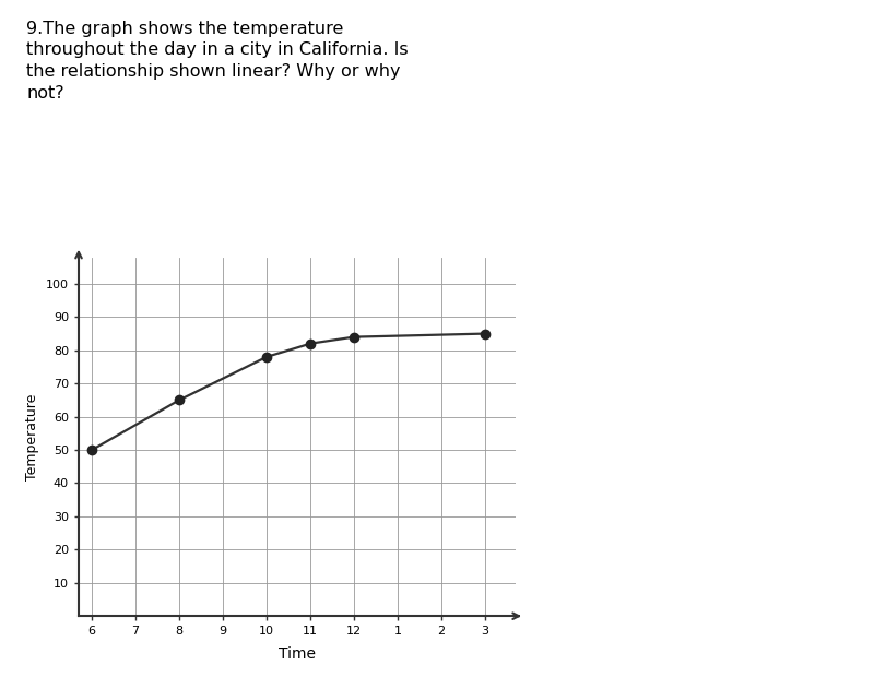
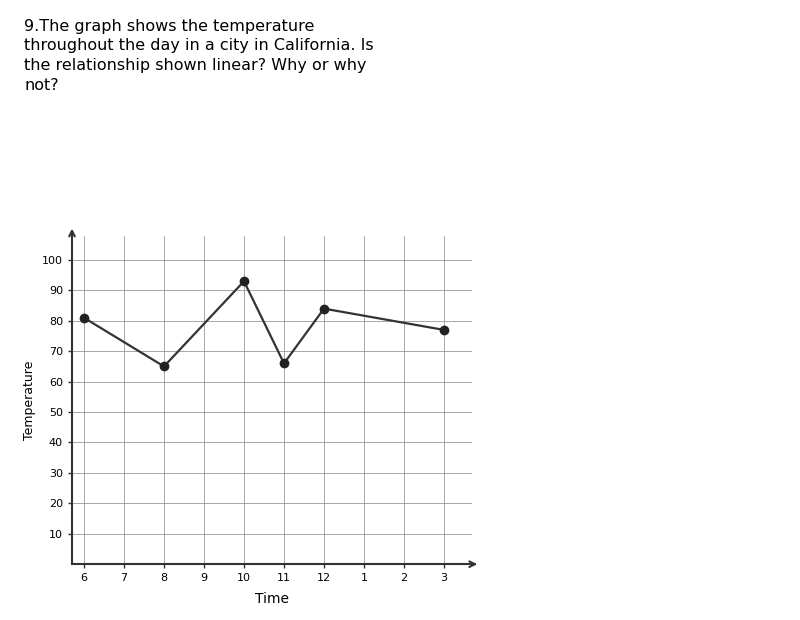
6: 50 -> 81
10: 78 -> 93
11: 82 -> 66
3: 85 -> 77
